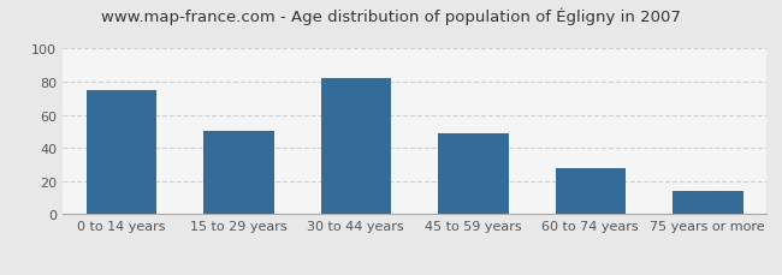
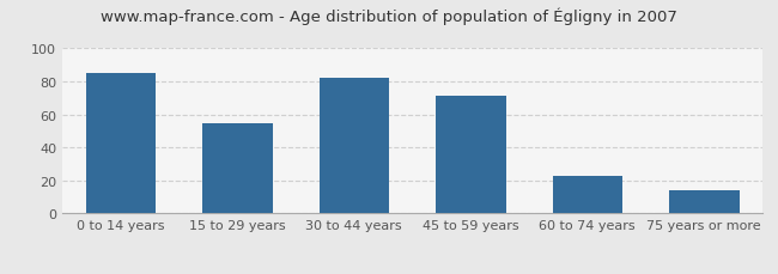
0 to 14 years: 75 -> 85
15 to 29 years: 50 -> 55
45 to 59 years: 49 -> 71
60 to 74 years: 28 -> 23
